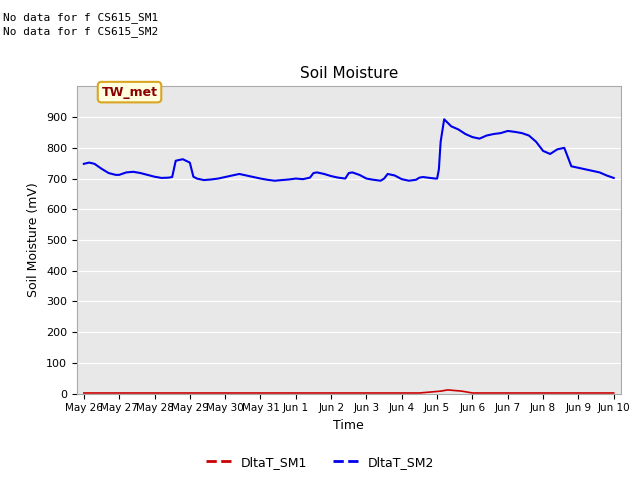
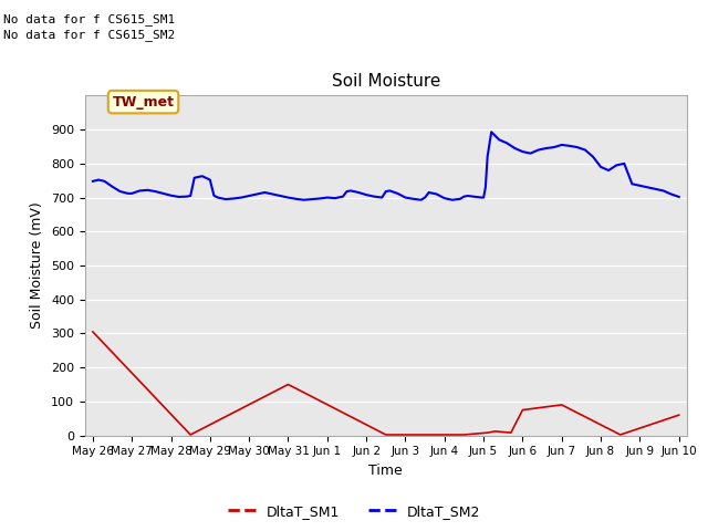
DltaT_SM1/May 26: 2 -> 305
DltaT_SM1/May 31: 2 -> 150
DltaT_SM1/Jun 6: 2 -> 75
DltaT_SM1/Jun 7: 2 -> 90
DltaT_SM1/Jun 10: 2 -> 60
